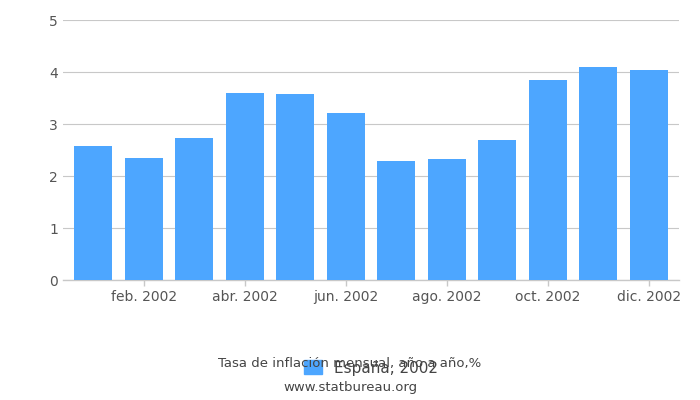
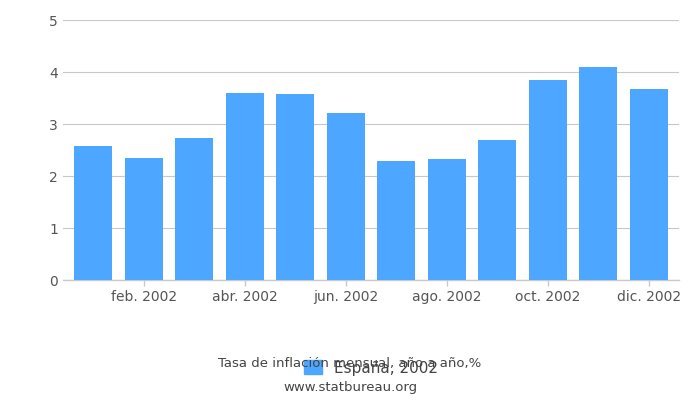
dic. 2002: 4.04 -> 3.68
